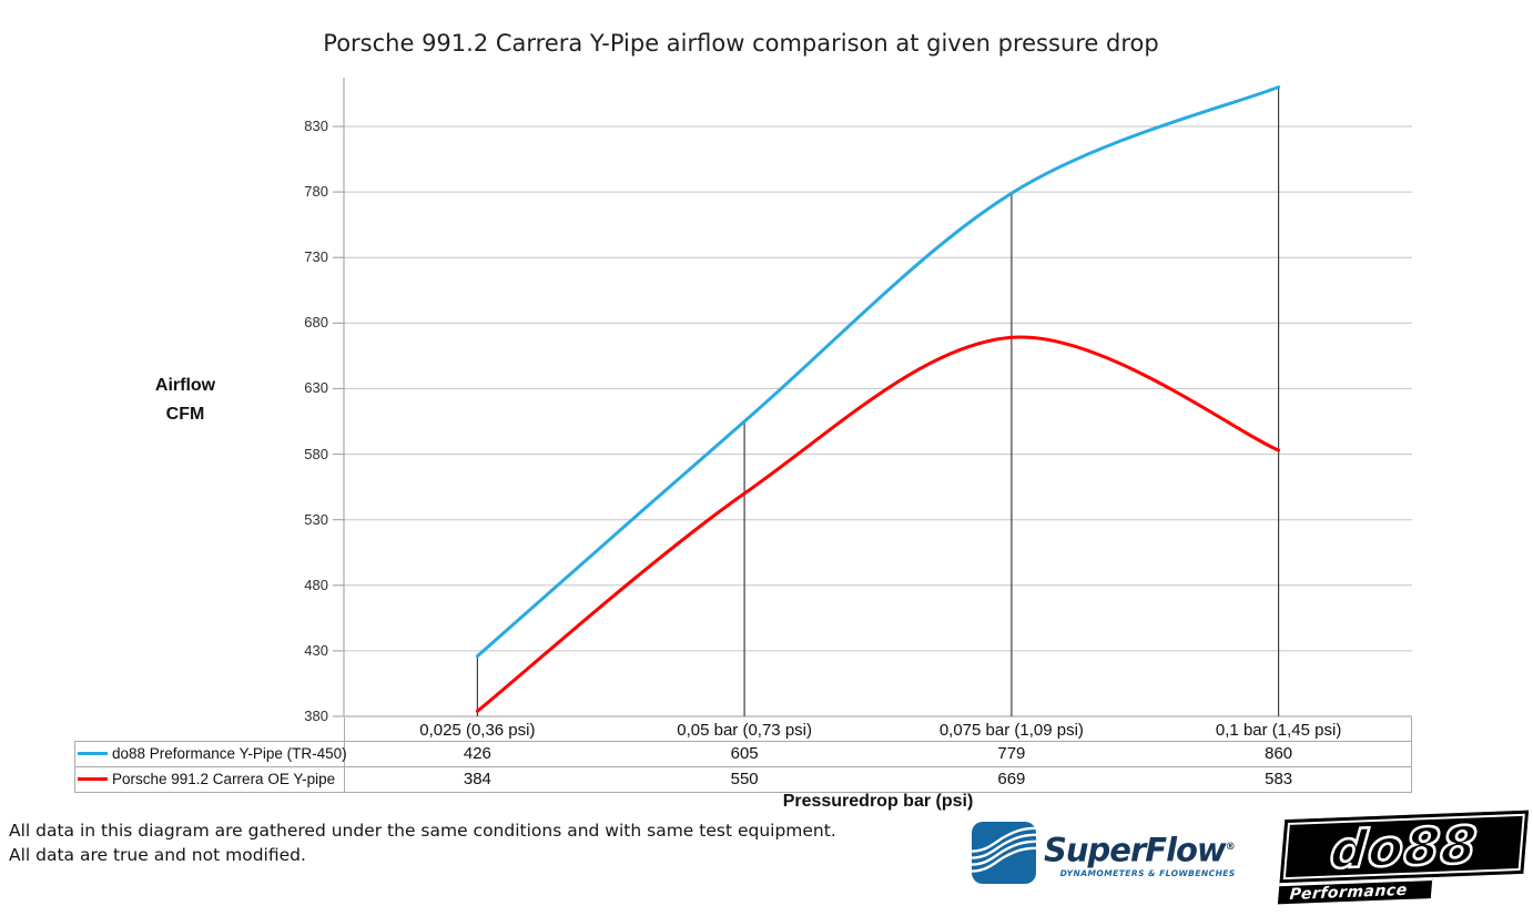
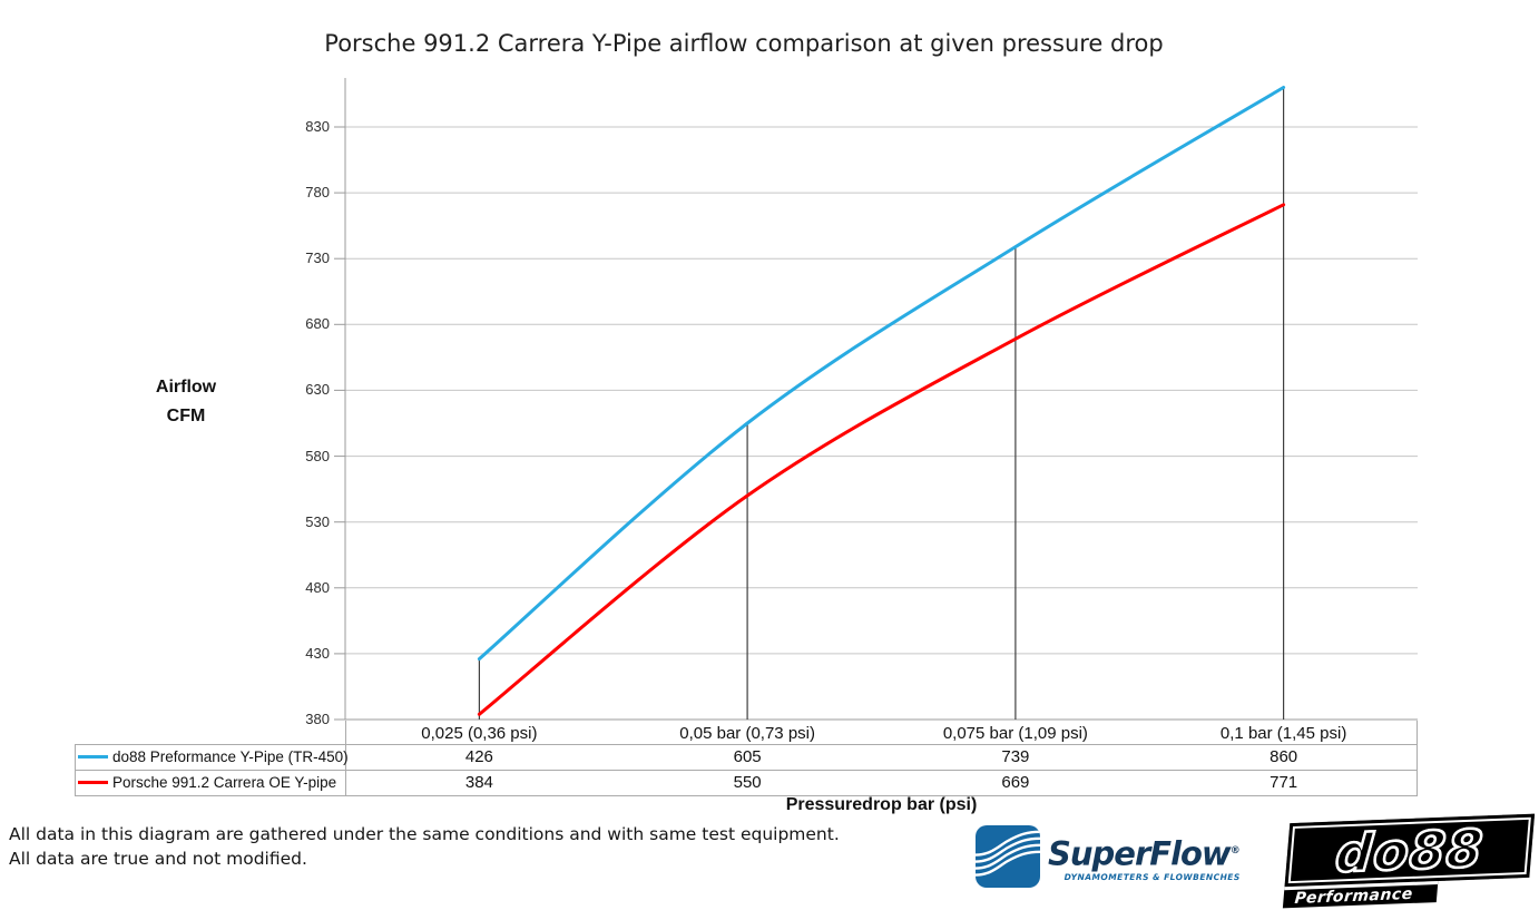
do88 Preformance Y-Pipe (TR-450)/0,075 bar (1,09 psi): 779 -> 739
Porsche 991.2 Carrera OE Y-pipe/0,1 bar (1,45 psi): 583 -> 771
